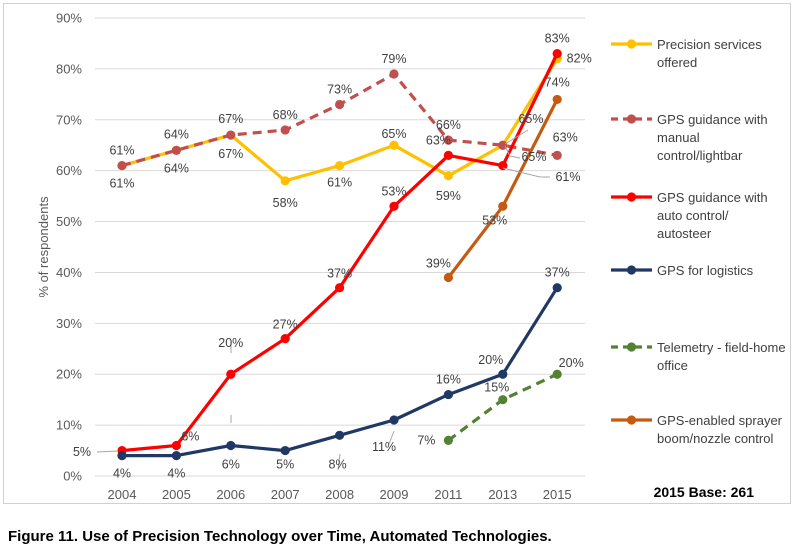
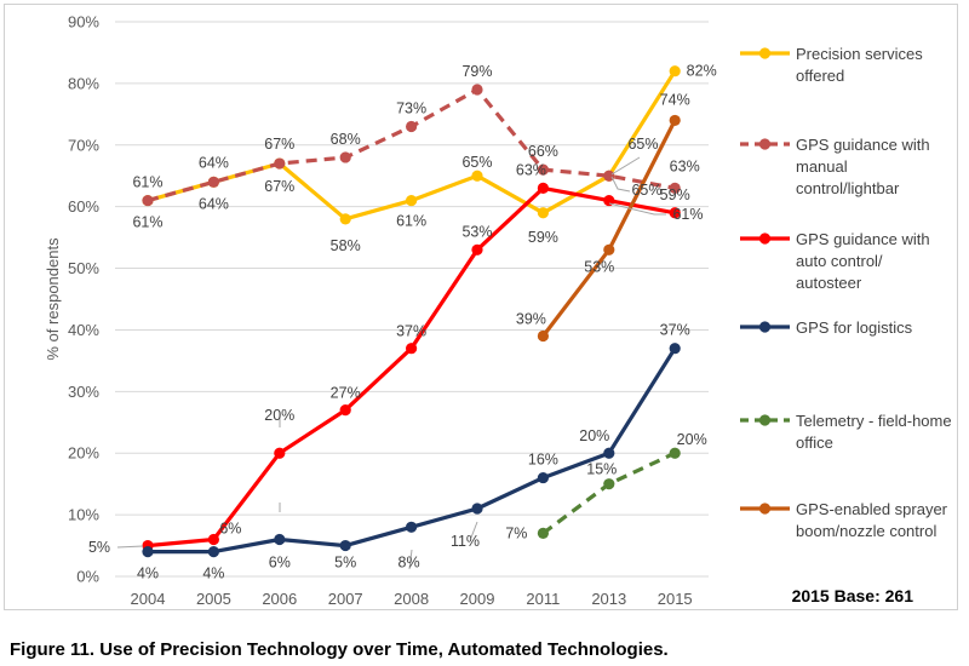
GPS guidance with auto control/ autosteer/2015: 83% -> 59%
